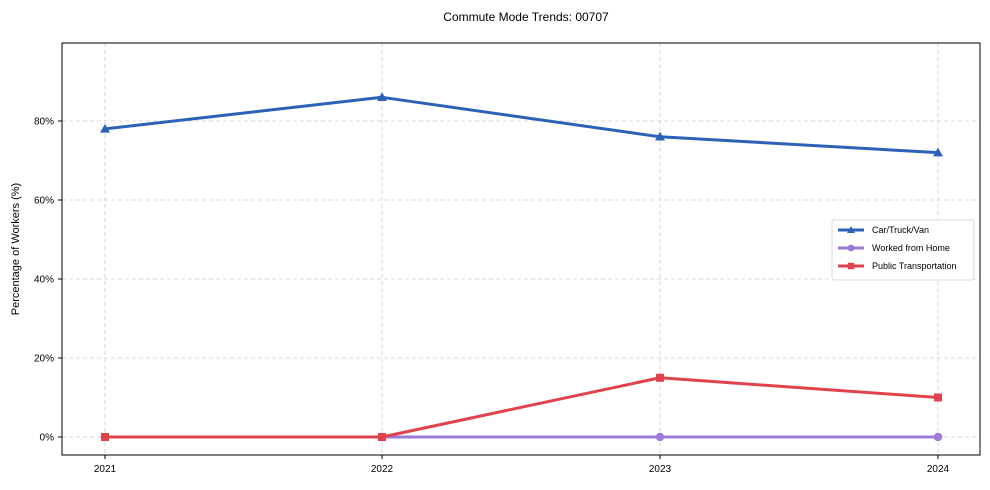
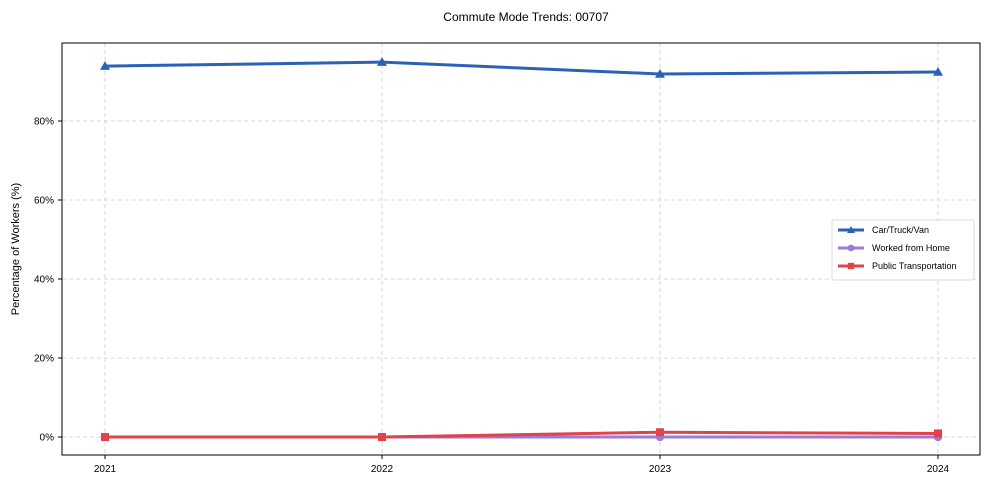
Car/Truck/Van/2021: 78% -> 94%
Car/Truck/Van/2022: 86% -> 95%
Car/Truck/Van/2023: 76% -> 92%
Public Transportation/2023: 15% -> 1%
Car/Truck/Van/2024: 72% -> 92%
Public Transportation/2024: 10% -> 1%
